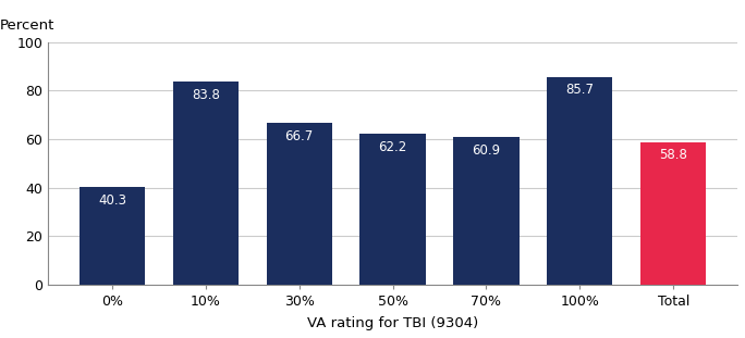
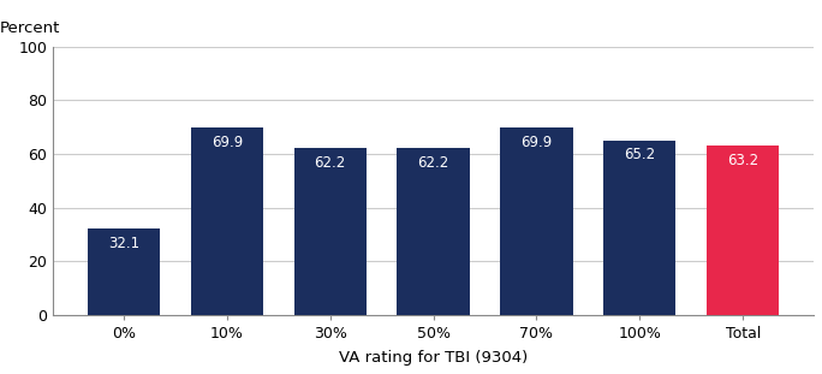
0%: 40.3 -> 32.1
10%: 83.8 -> 69.9
30%: 66.7 -> 62.2
70%: 60.9 -> 69.9
100%: 85.7 -> 65.2
Total: 58.8 -> 63.2
